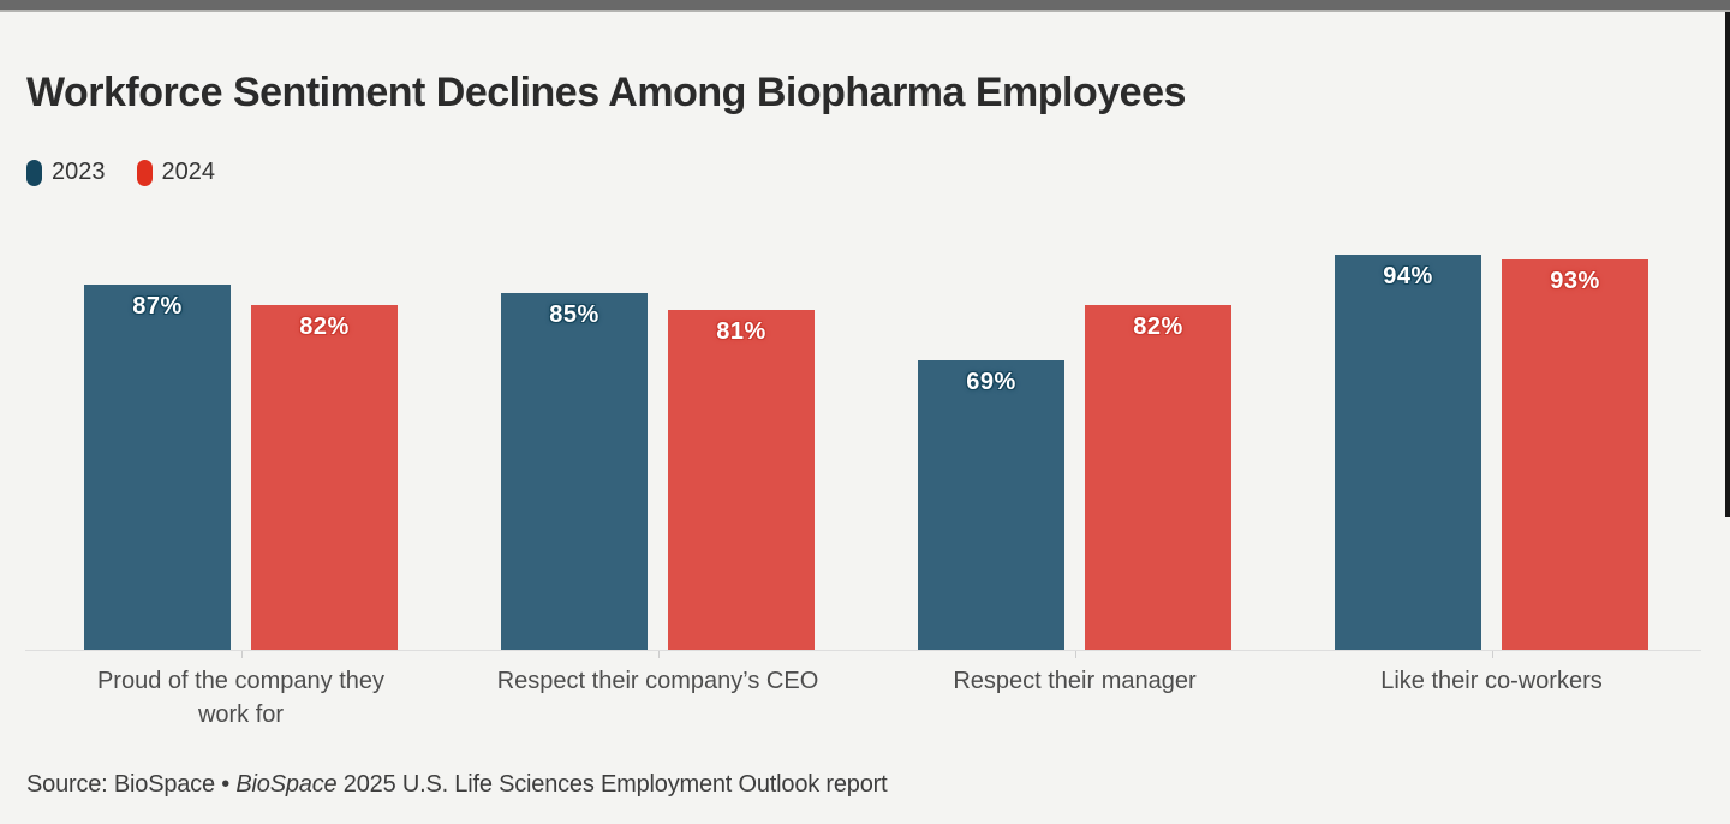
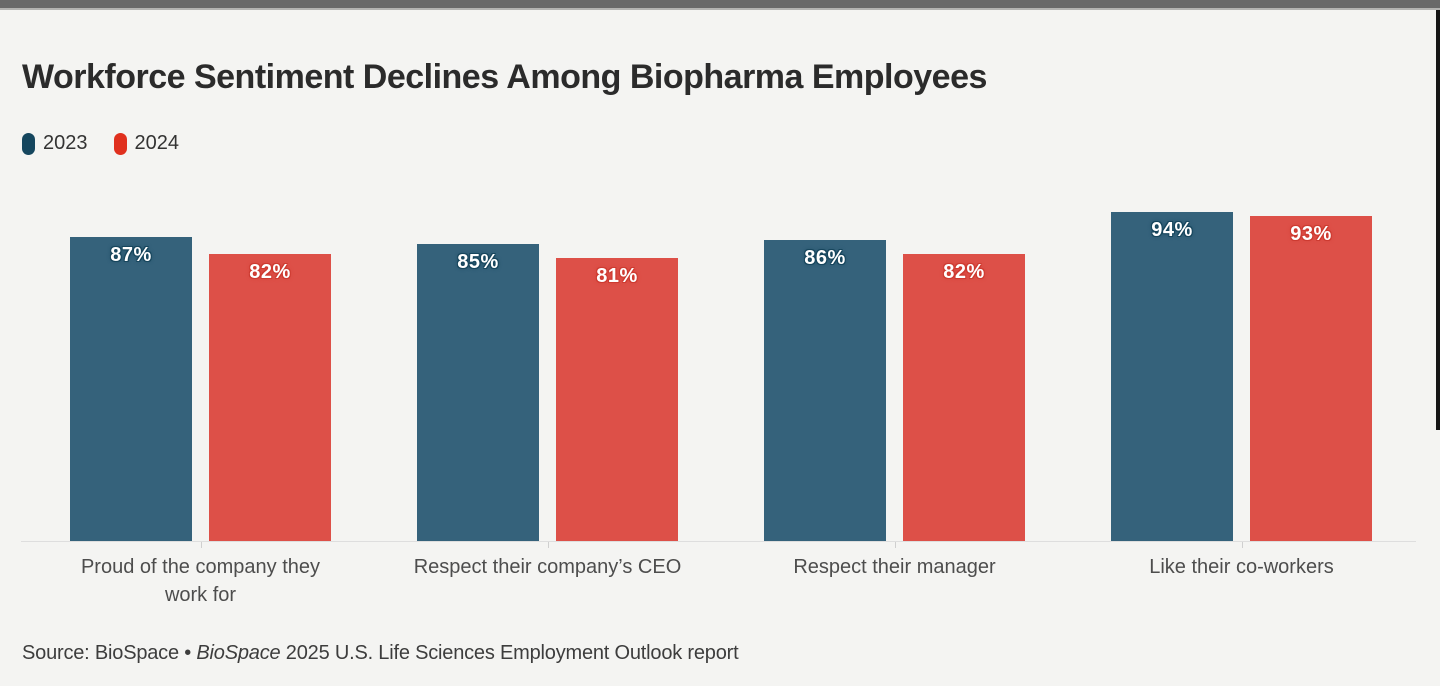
2023/Respect their manager: 69% -> 86%
